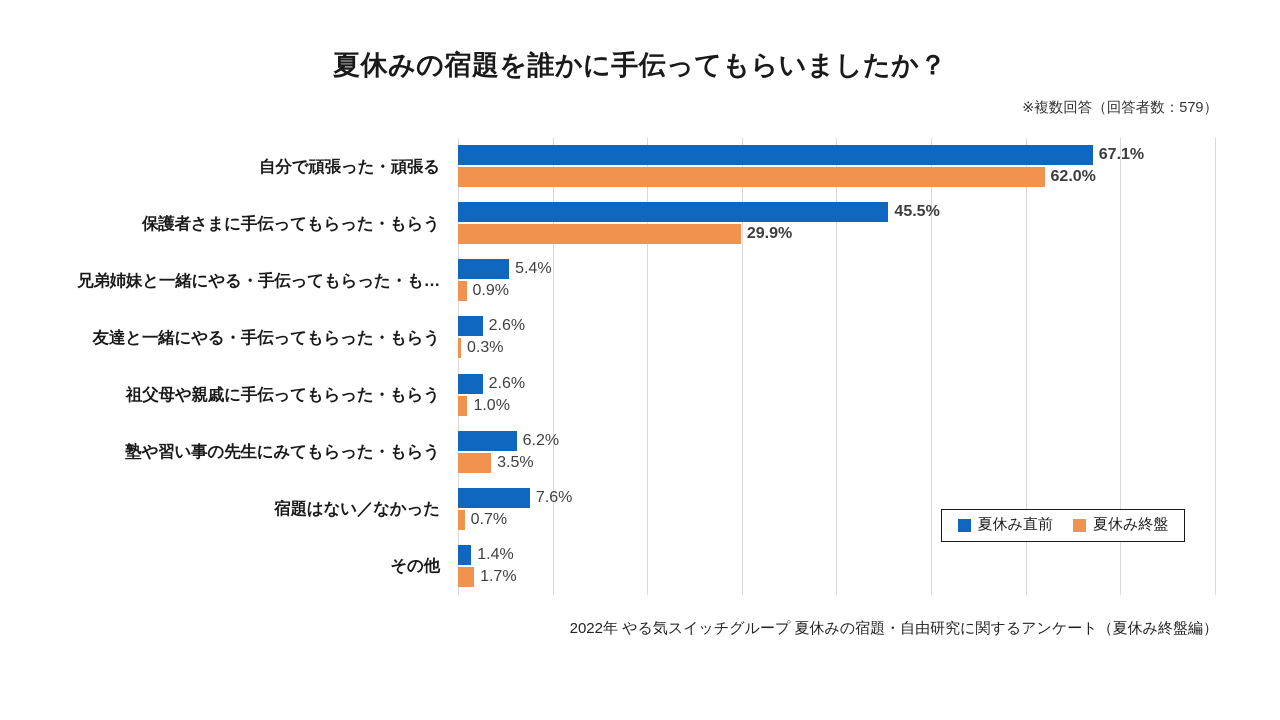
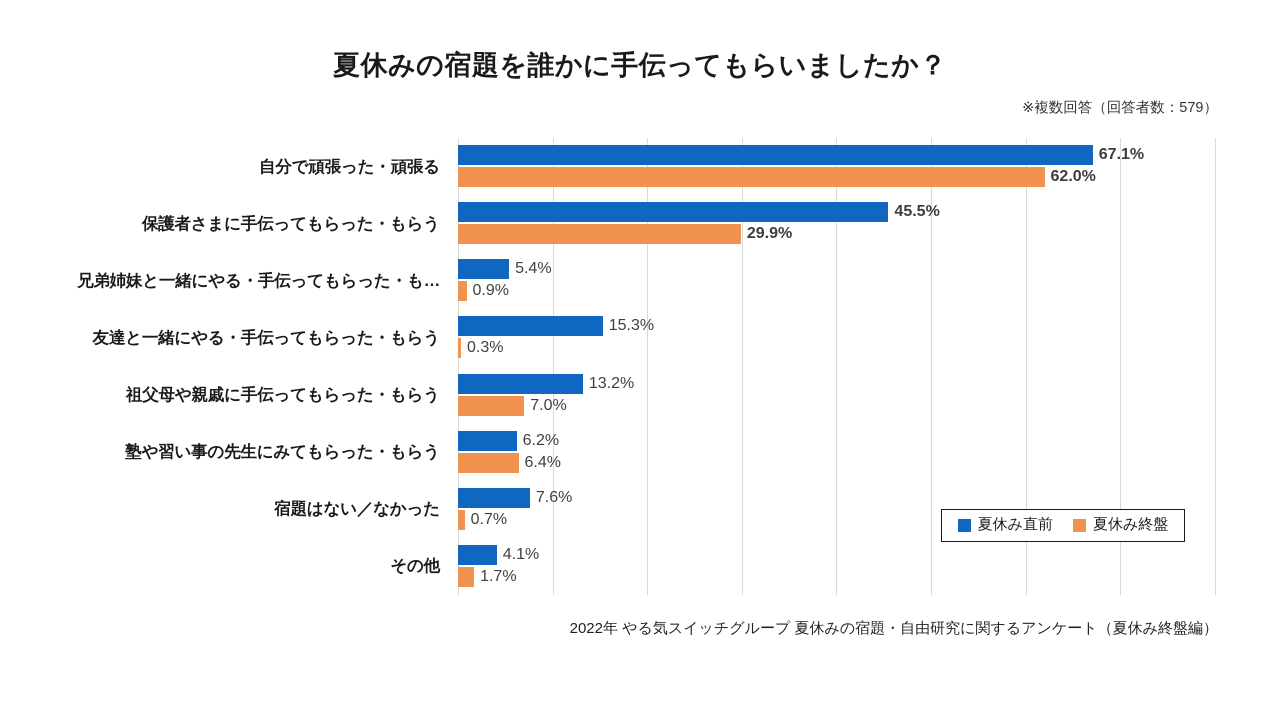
夏休み直前/友達と一緒にやる・手伝ってもらった・もらう: 2.6% -> 15.3%
夏休み直前/祖父母や親戚に手伝ってもらった・もらう: 2.6% -> 13.2%
夏休み終盤/祖父母や親戚に手伝ってもらった・もらう: 1.0% -> 7.0%
夏休み終盤/塾や習い事の先生にみてもらった・もらう: 3.5% -> 6.4%
夏休み直前/その他: 1.4% -> 4.1%
